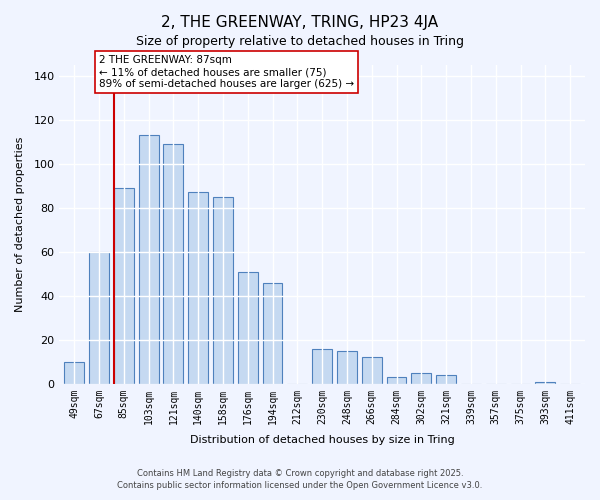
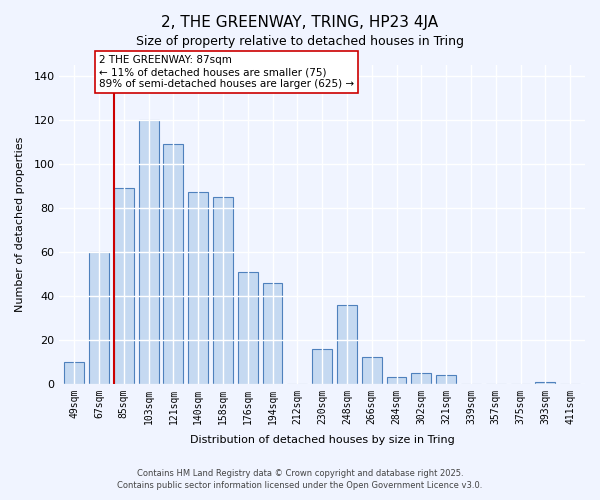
103sqm: 113 -> 120
248sqm: 15 -> 36
